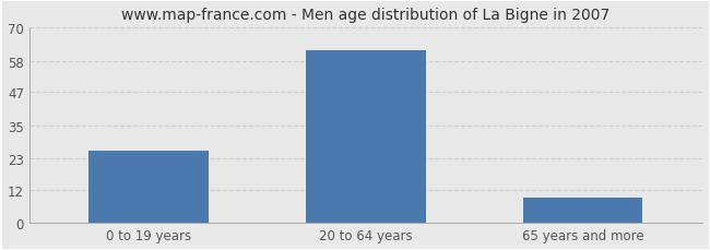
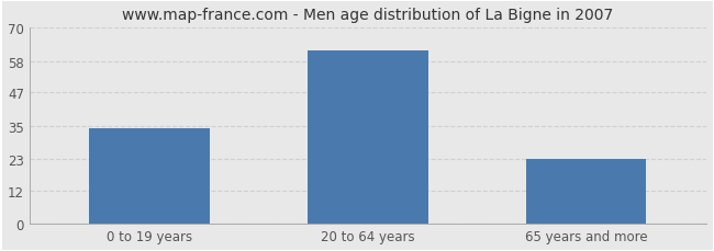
0 to 19 years: 26 -> 34
65 years and more: 9 -> 23
